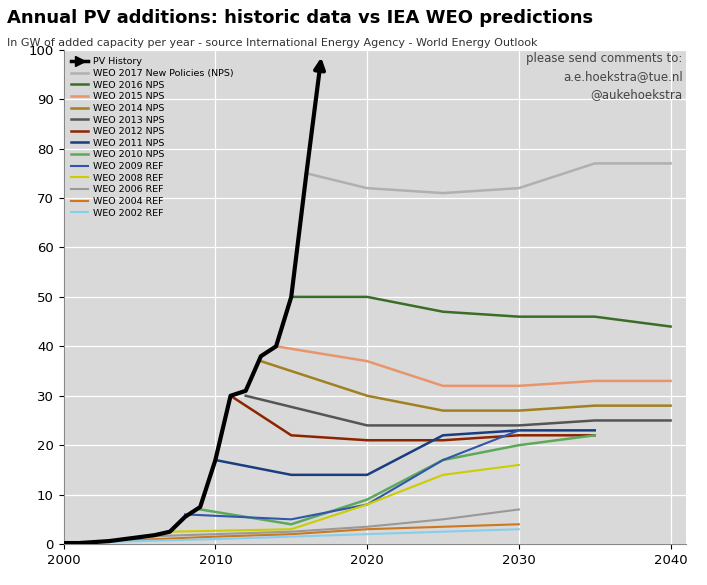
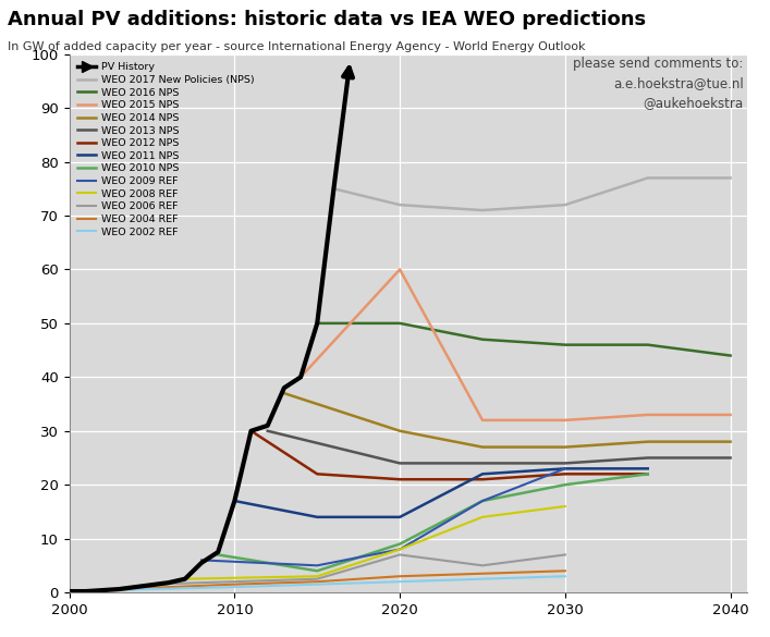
WEO 2015 NPS/2020: 37 -> 60
WEO 2006 REF/2020: 3.5 -> 7.0
